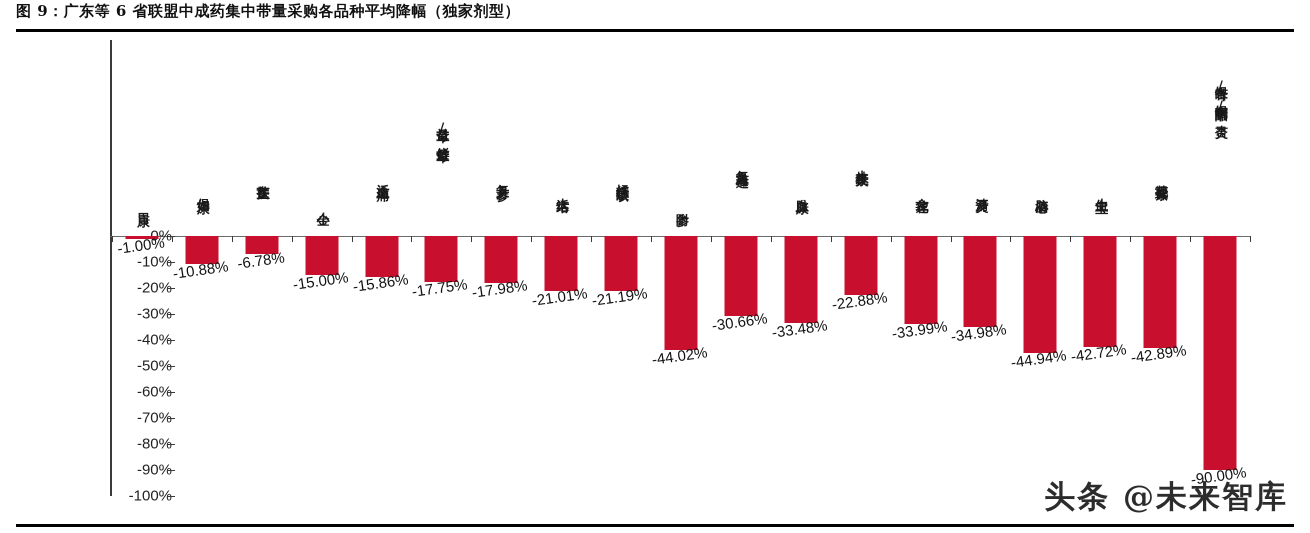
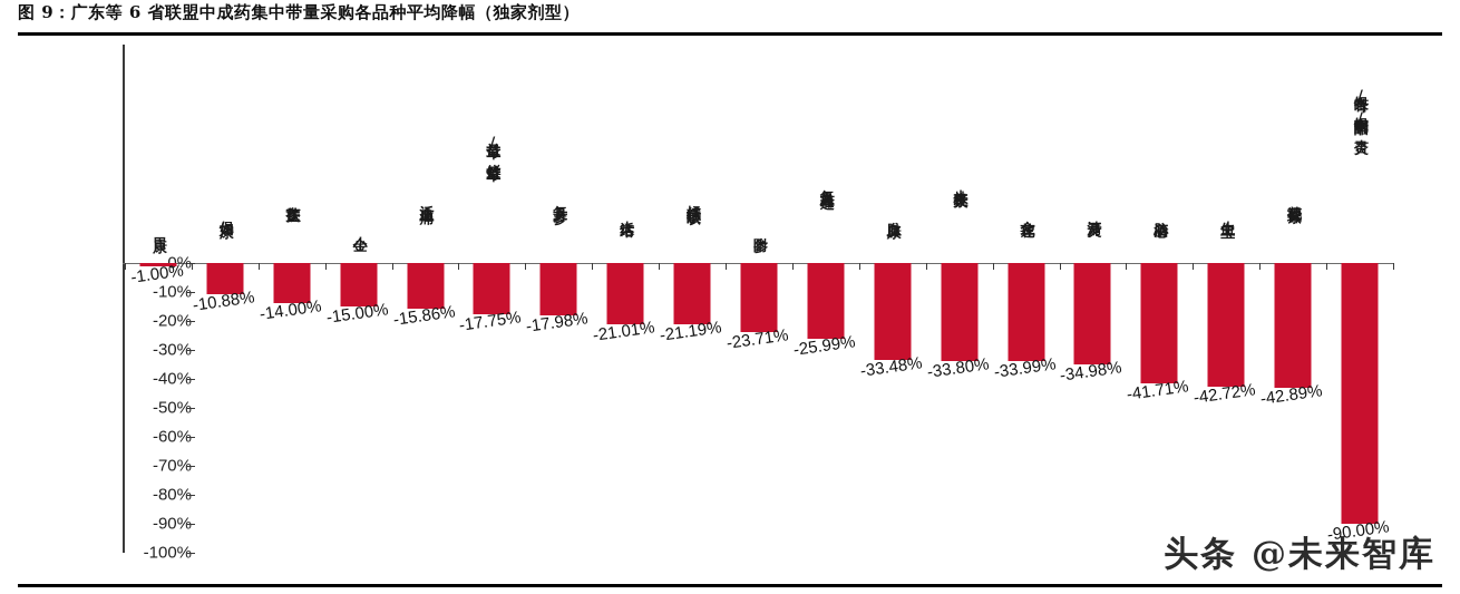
参芪扶正: -6.78% -> -14.00%
参附: -44.02% -> -23.71%
复方血栓通: -30.66% -> -25.99%
大株红景天: -22.88% -> -33.80%
脑心清: -44.94% -> -41.71%
